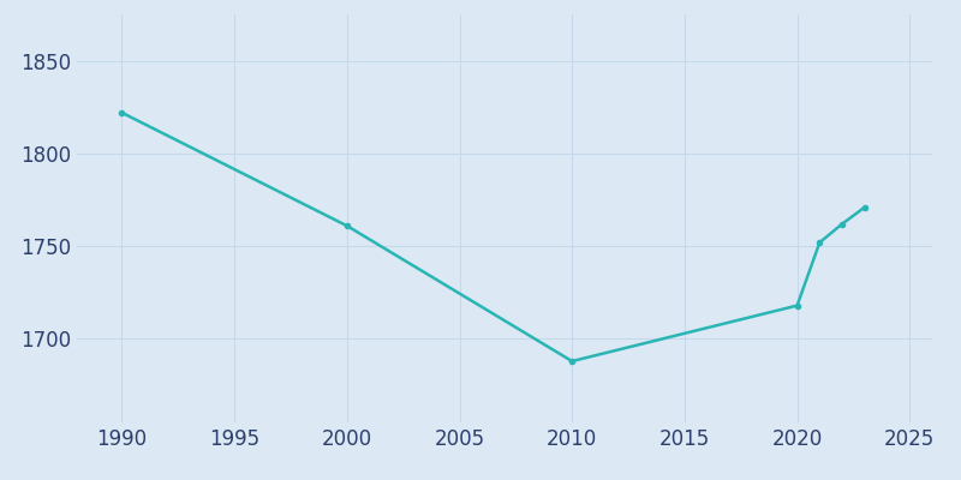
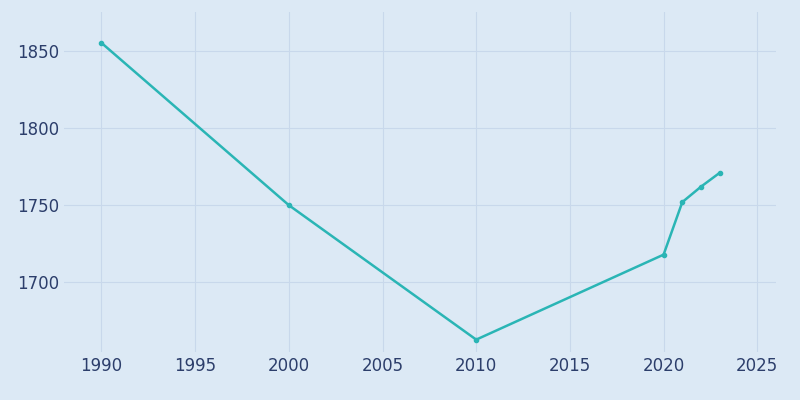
1990: 1822 -> 1855
2000: 1761 -> 1750
2010: 1688 -> 1663
